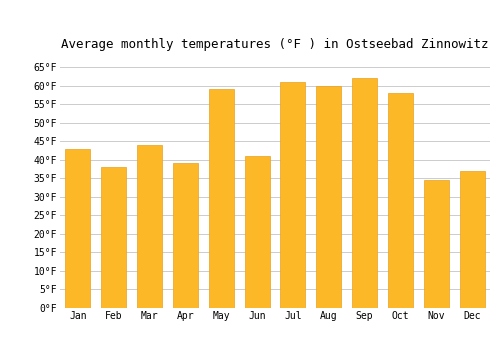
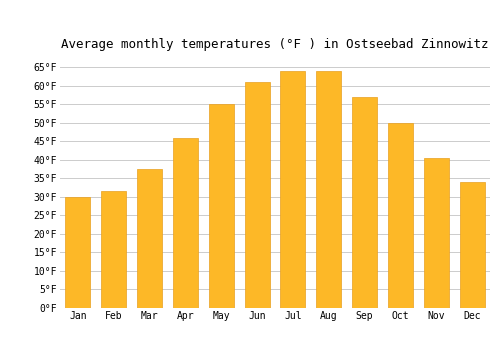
Jan: 43.0°F -> 30.0°F
Feb: 38.0°F -> 31.5°F
Mar: 44.0°F -> 37.5°F
Apr: 39.0°F -> 46.0°F
May: 59.0°F -> 55.0°F
Jun: 41.0°F -> 61.0°F
Jul: 61.0°F -> 64.0°F
Aug: 60.0°F -> 64.0°F
Sep: 62.0°F -> 57.0°F
Oct: 58.0°F -> 50.0°F
Nov: 34.5°F -> 40.5°F
Dec: 37.0°F -> 34.0°F
